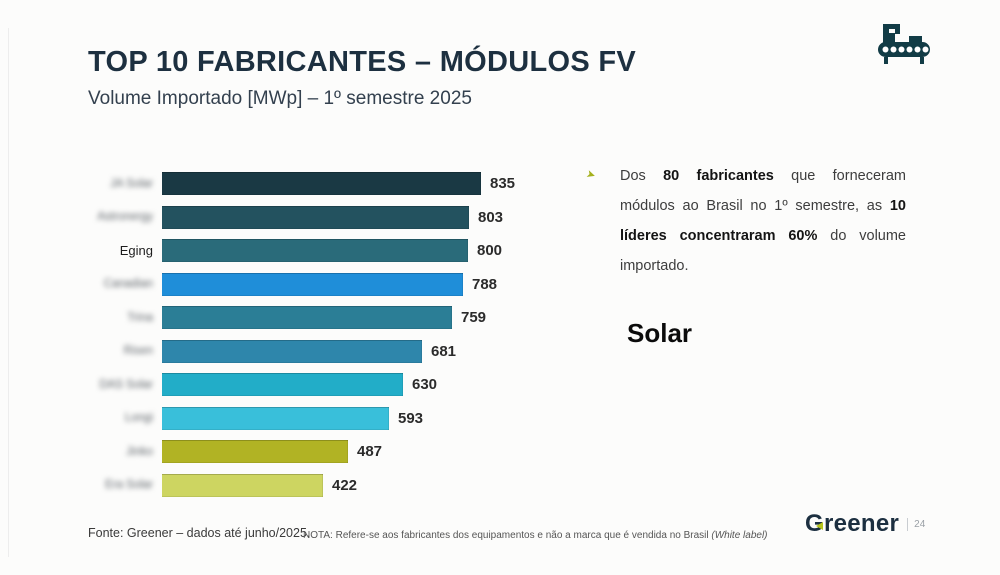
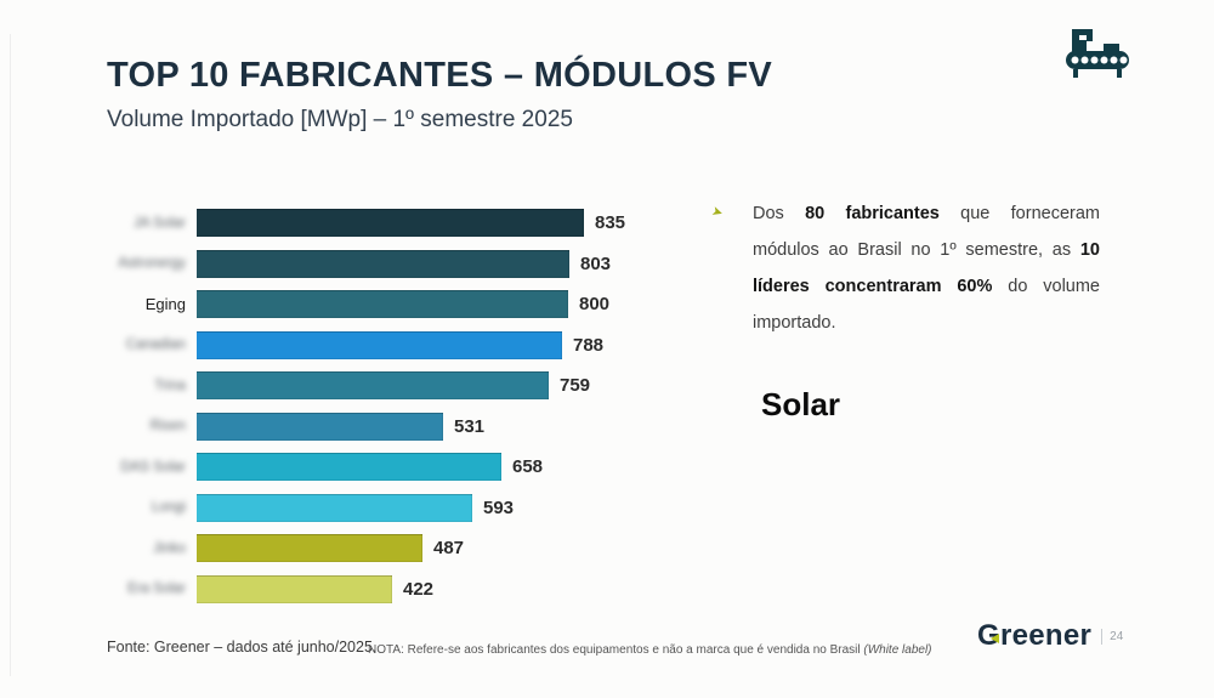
Risen: 681 -> 531
DAS Solar: 630 -> 658
